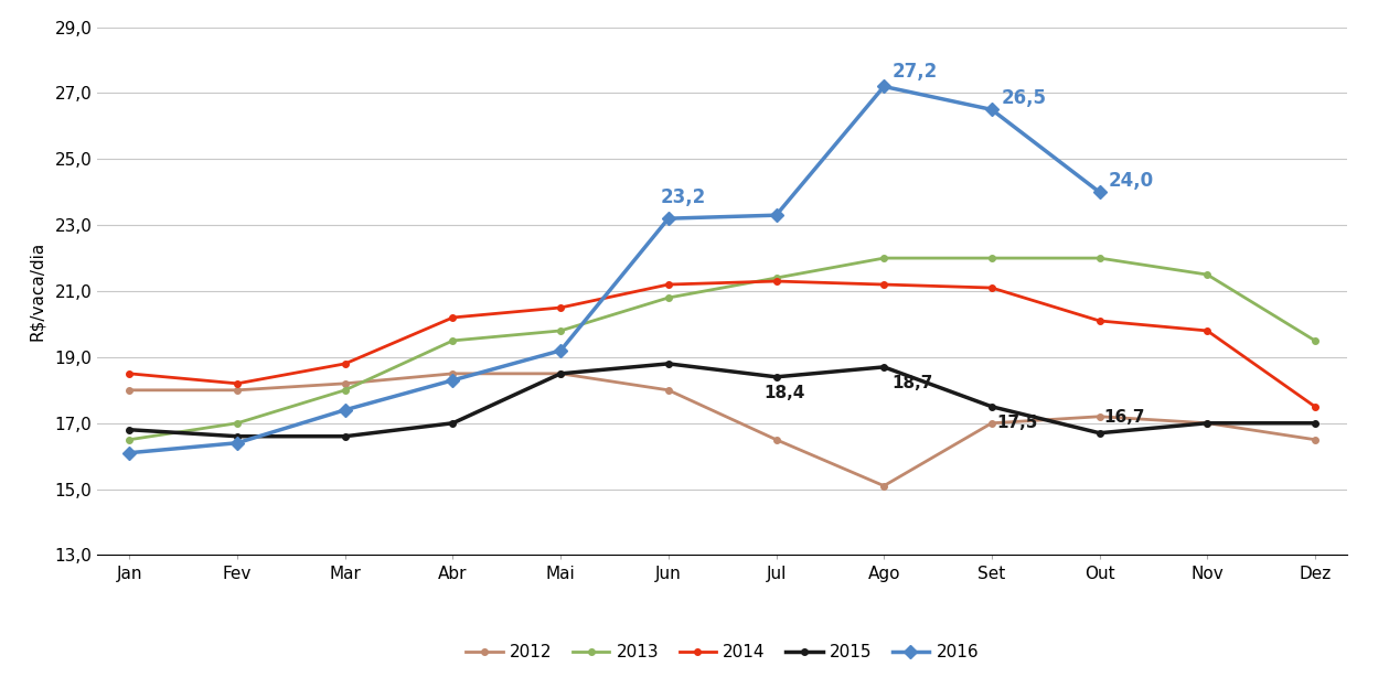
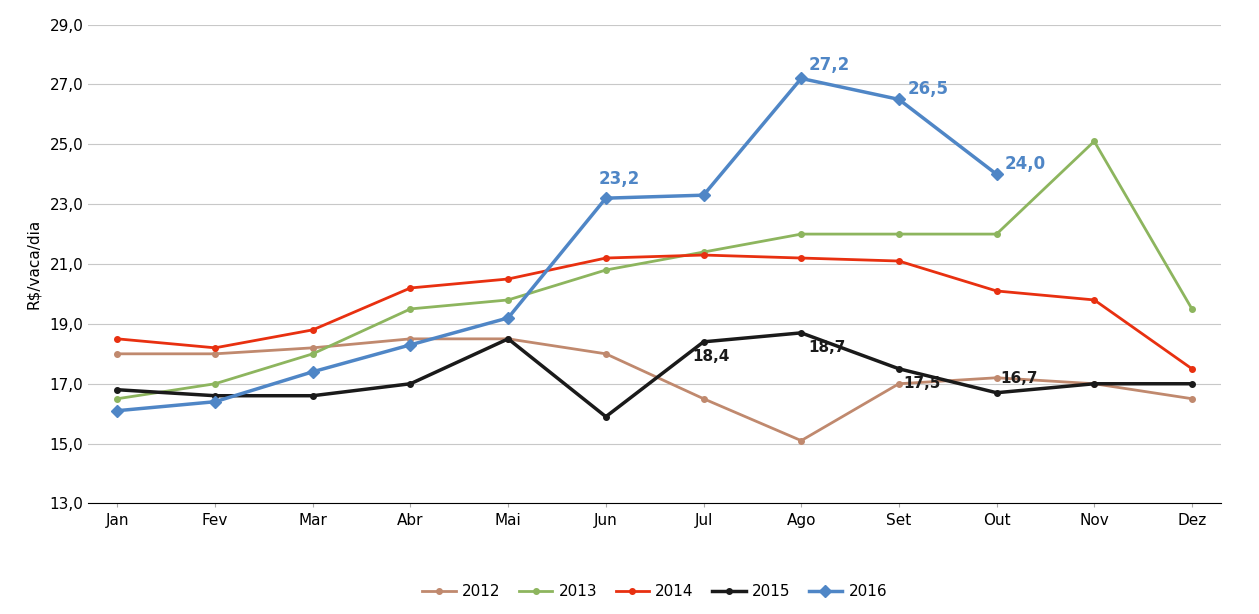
2015/Jun: 18,8 -> 15,9
2013/Nov: 21,5 -> 25,1
